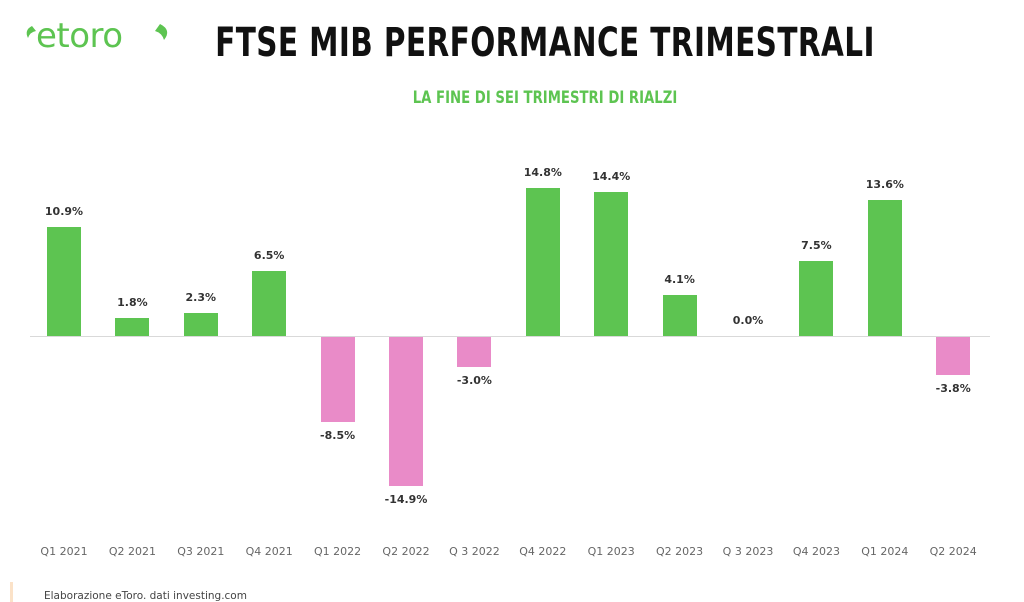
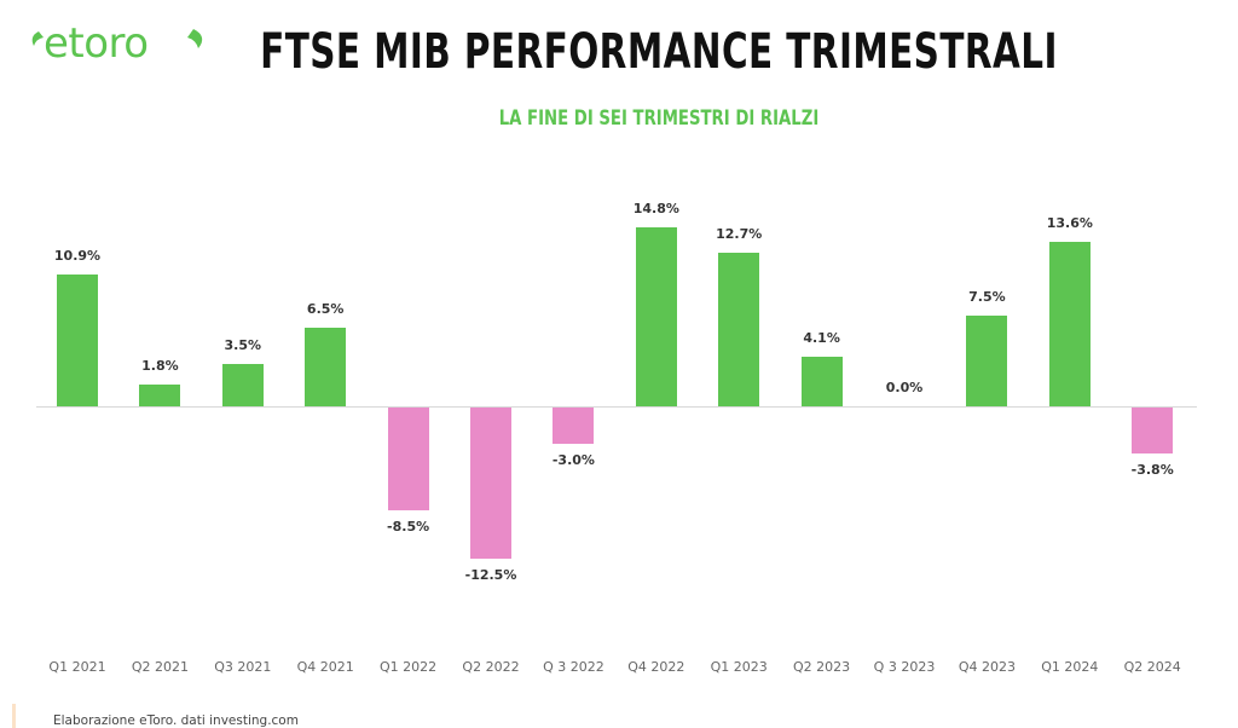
Q3 2021: 2.3% -> 3.5%
Q2 2022: -14.9% -> -12.5%
Q1 2023: 14.4% -> 12.7%
